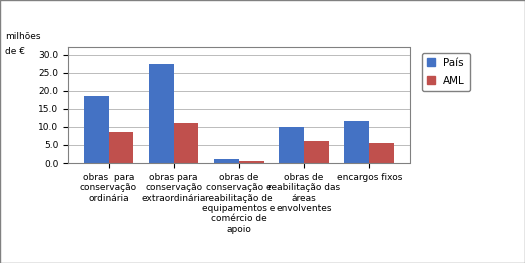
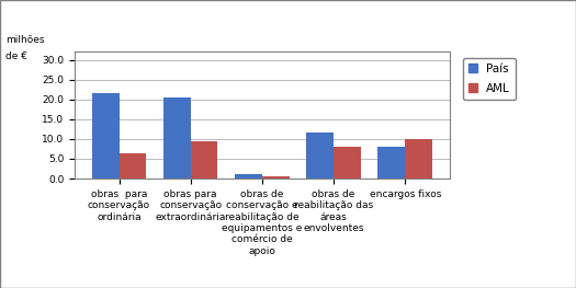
País/obras para conservação ordinária: 18.5 -> 21.5
AML/obras para conservação ordinária: 8.5 -> 6.5
País/obras para conservação extraordinária: 27.5 -> 20.5
AML/obras para conservação extraordinária: 11.0 -> 9.5
País/obras de reabilitação das áreas envolventes: 10.0 -> 11.5
AML/obras de reabilitação das áreas envolventes: 6.0 -> 8.0
País/encargos fixos: 11.5 -> 8.0
AML/encargos fixos: 5.5 -> 10.0
